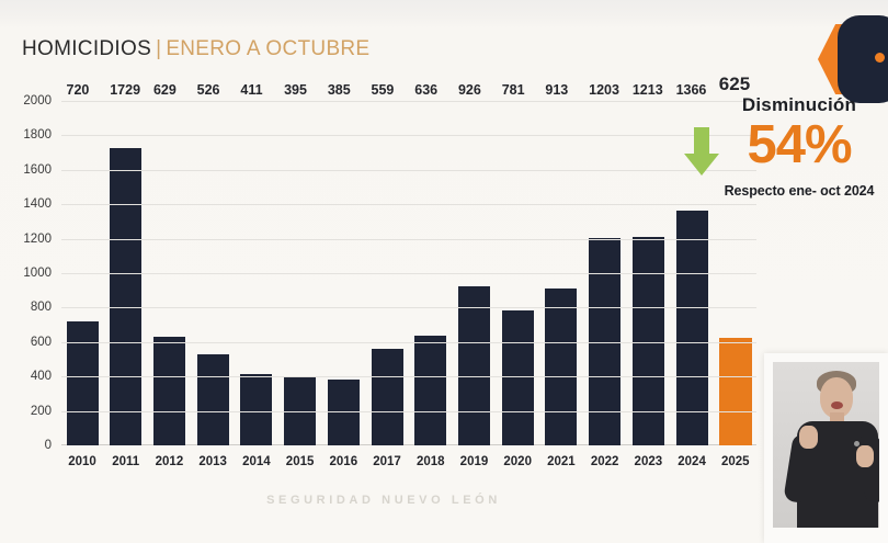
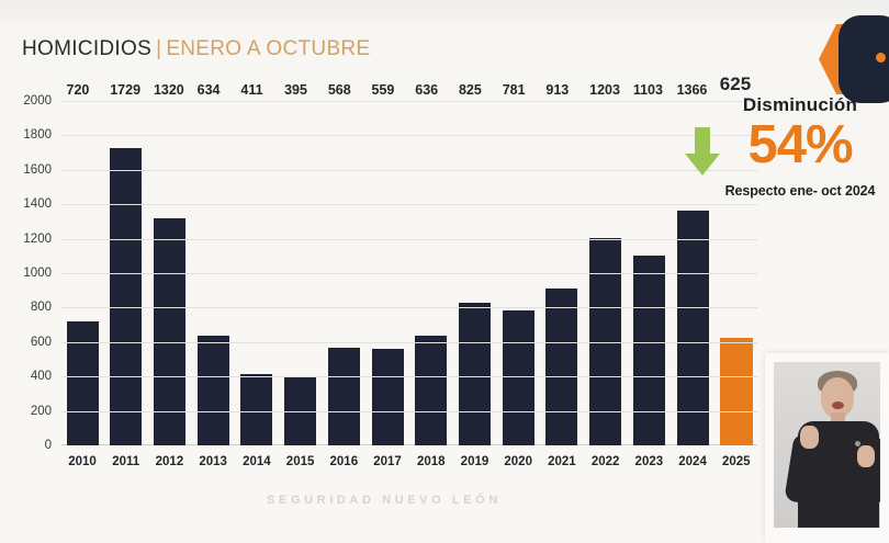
2012: 629 -> 1320
2013: 526 -> 634
2016: 385 -> 568
2019: 926 -> 825
2023: 1213 -> 1103
